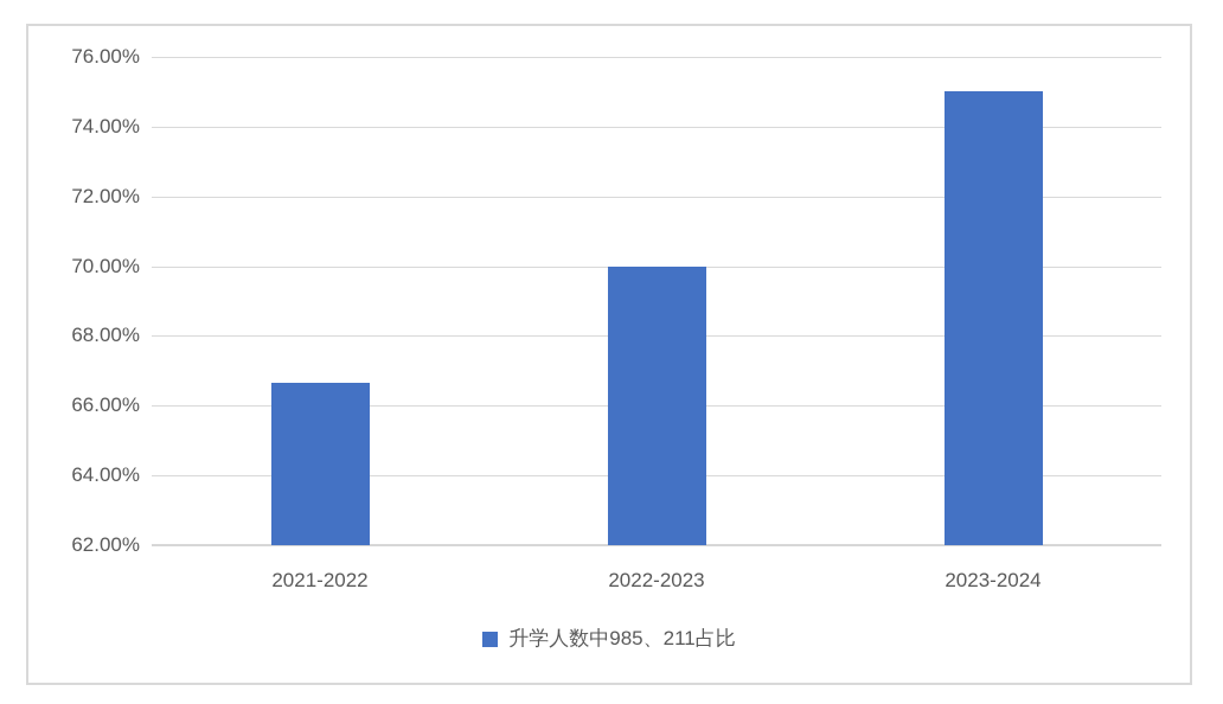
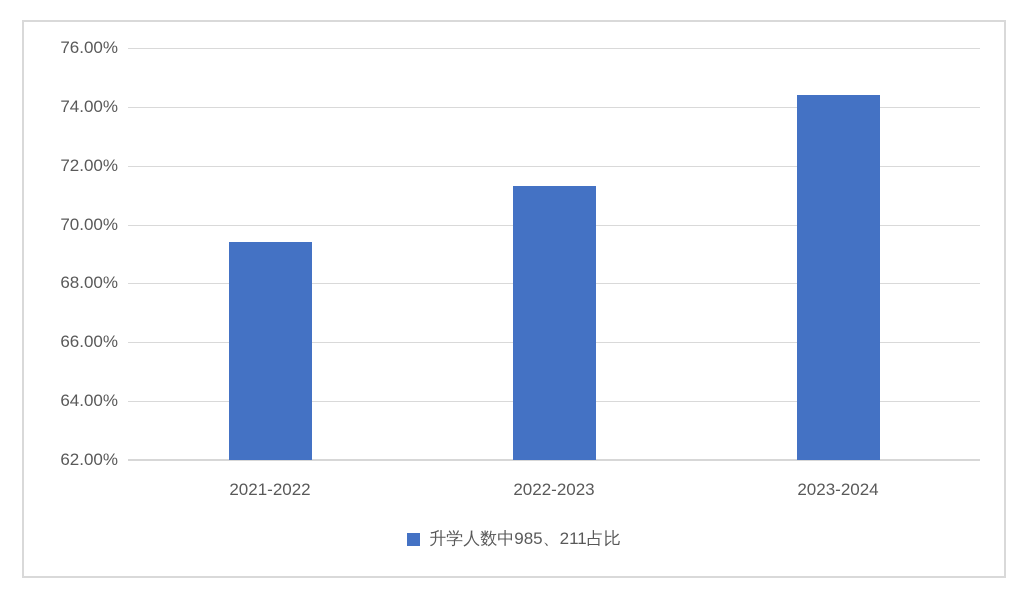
2021-2022: 66.7% -> 69.4%
2022-2023: 70.0% -> 71.3%
2023-2024: 75.0% -> 74.4%
